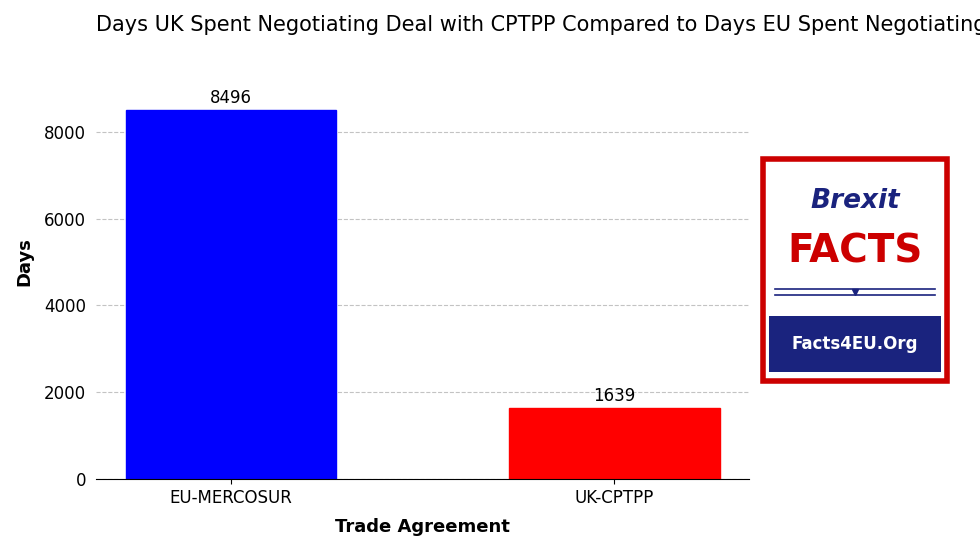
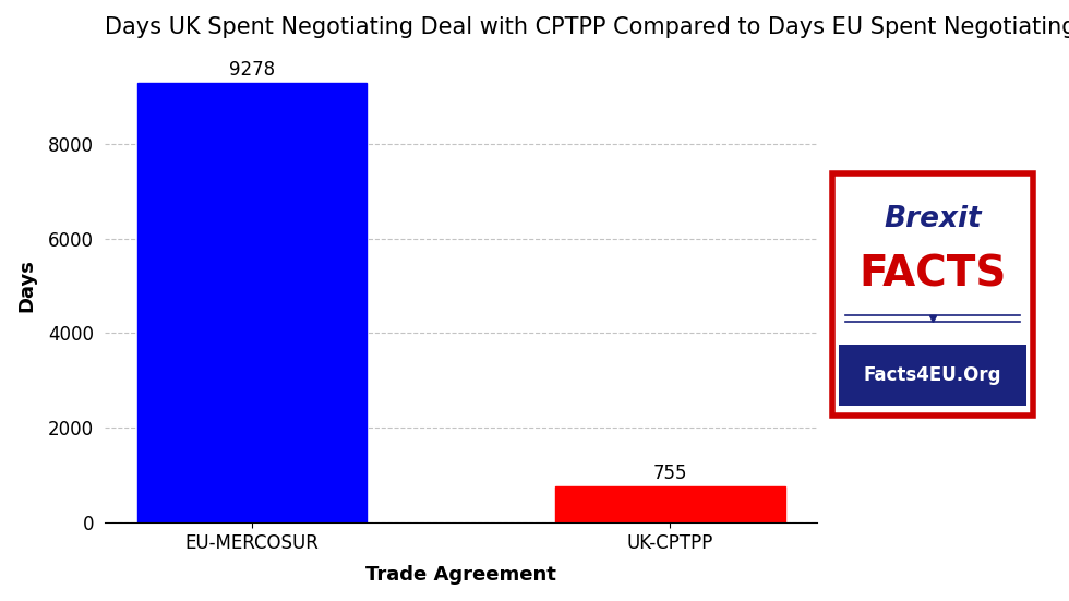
EU-MERCOSUR: 8496 -> 9278
UK-CPTPP: 1639 -> 755
